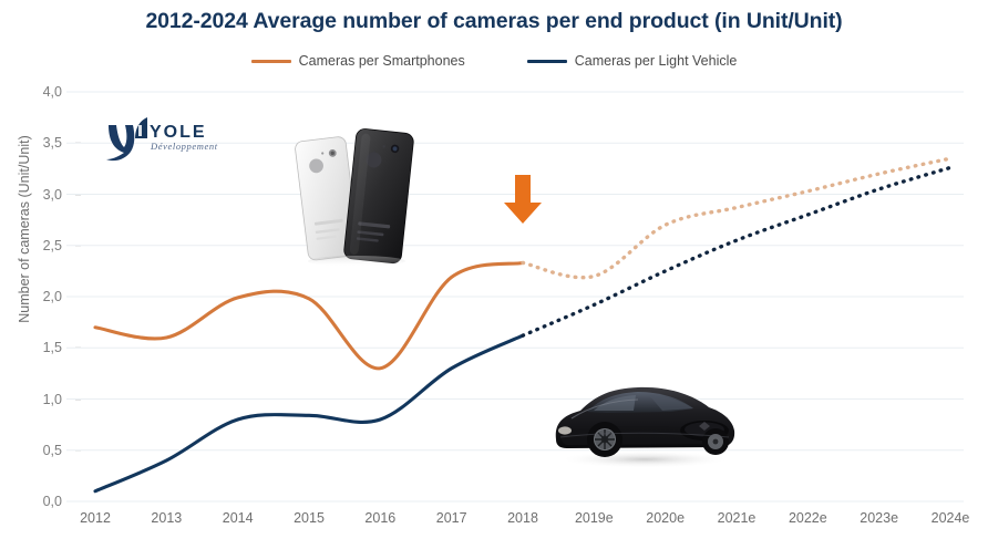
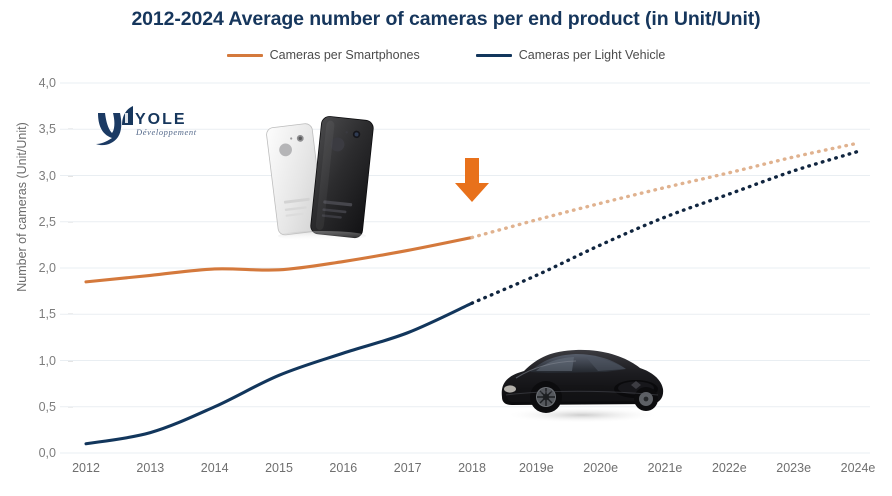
Cameras per Smartphones/2012: 1,7 -> 1,9
Cameras per Smartphones/2013: 1,6 -> 1,9
Cameras per Light Vehicle/2013: 0,4 -> 0,2
Cameras per Light Vehicle/2014: 0,8 -> 0,5
Cameras per Smartphones/2016: 1,3 -> 2,1
Cameras per Light Vehicle/2016: 0,8 -> 1,1
Cameras per Smartphones/2019e: 2,2 -> 2,5
